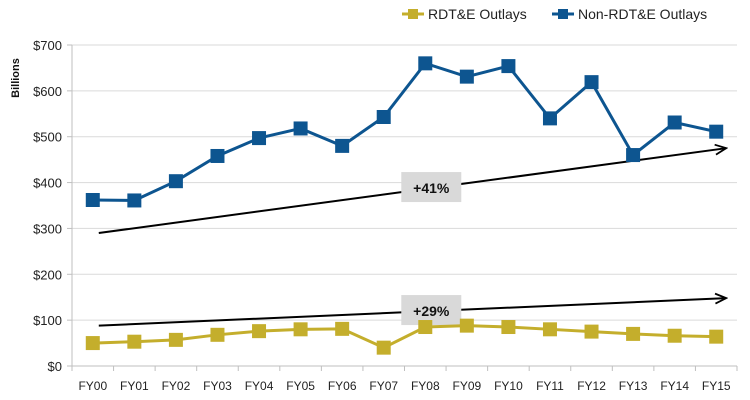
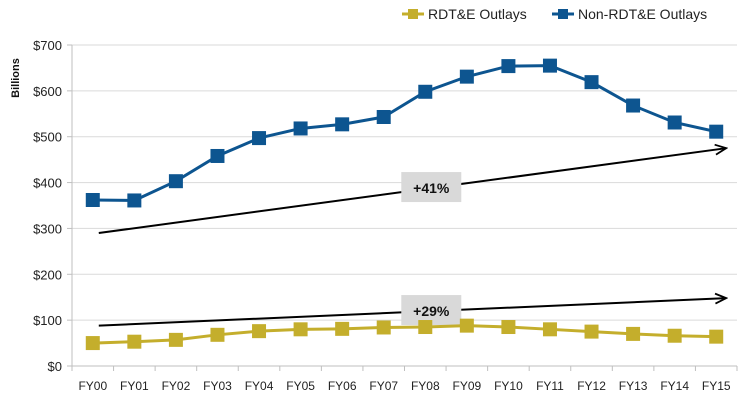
Non-RDT&E Outlays/FY06: $480 -> $530
RDT&E Outlays/FY07: $40 -> $80
Non-RDT&E Outlays/FY08: $660 -> $600
Non-RDT&E Outlays/FY11: $540 -> $660
Non-RDT&E Outlays/FY13: $460 -> $570
